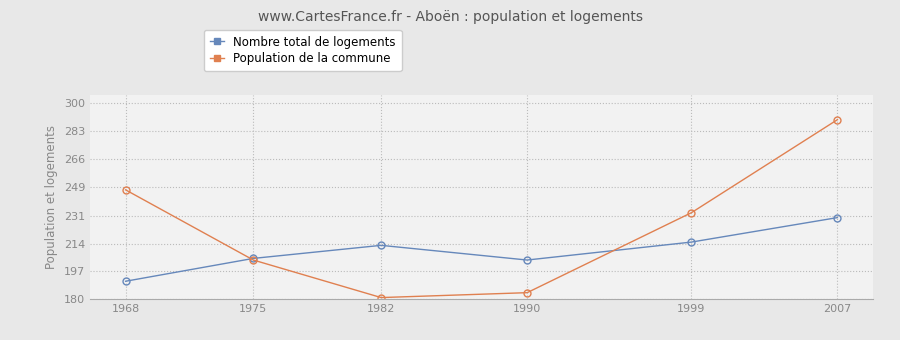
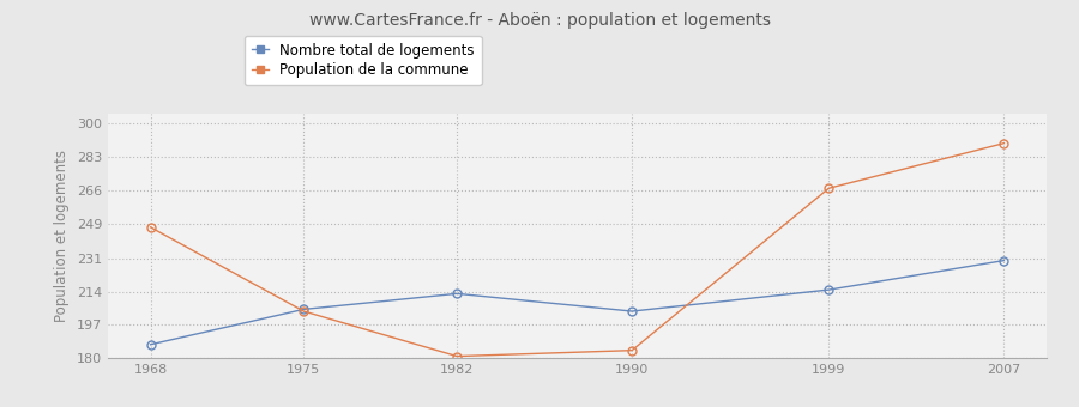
Nombre total de logements/1968: 191 -> 187
Population de la commune/1999: 233 -> 267
